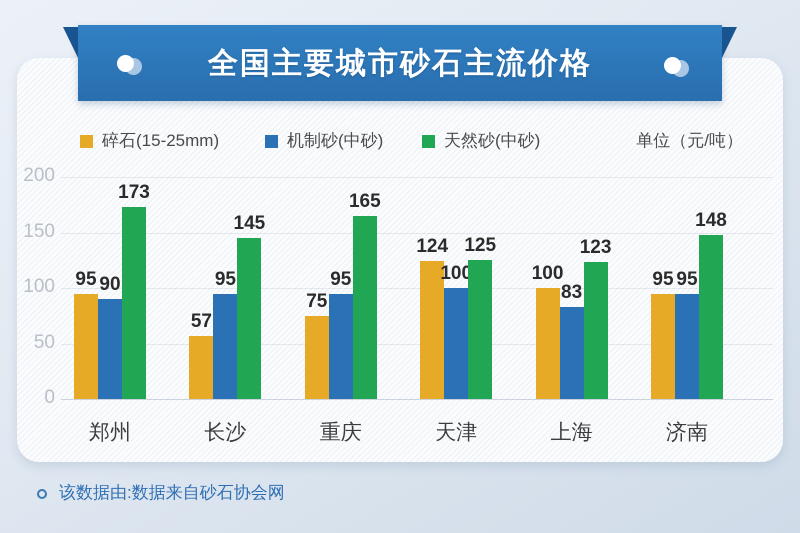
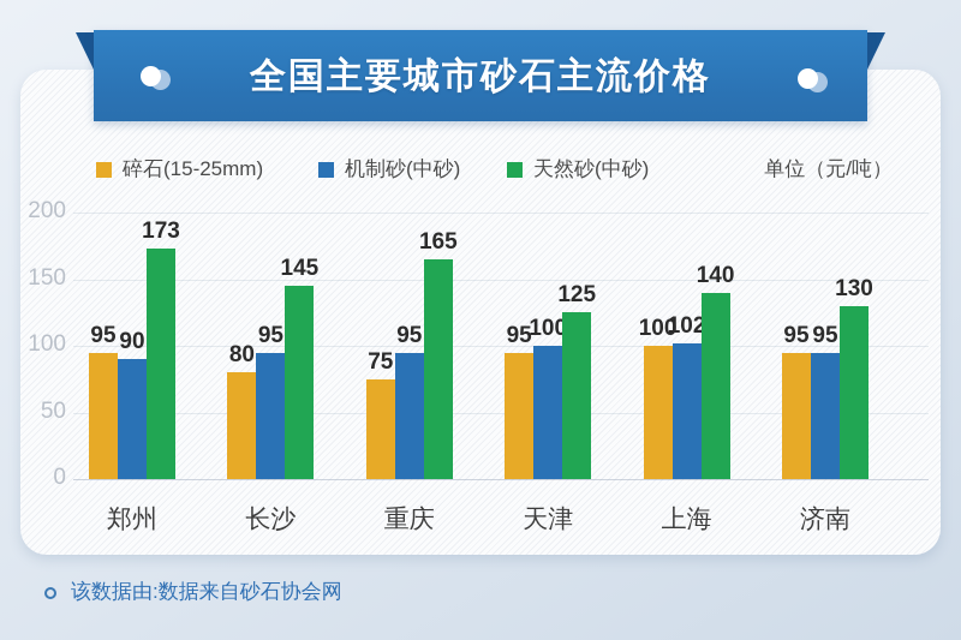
碎石(15-25mm)/长沙: 57 -> 80
碎石(15-25mm)/天津: 124 -> 95
机制砂(中砂)/上海: 83 -> 102
天然砂(中砂)/上海: 123 -> 140
天然砂(中砂)/济南: 148 -> 130
